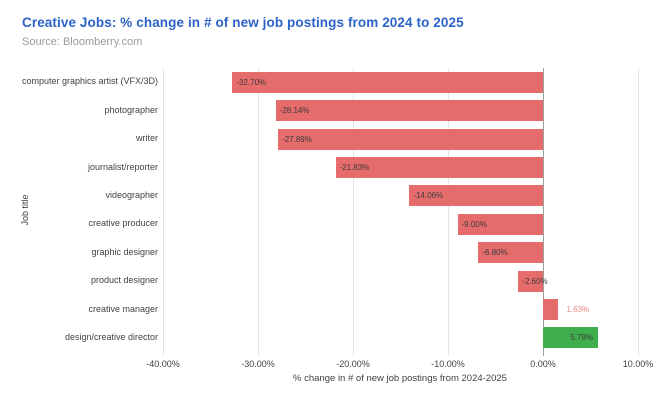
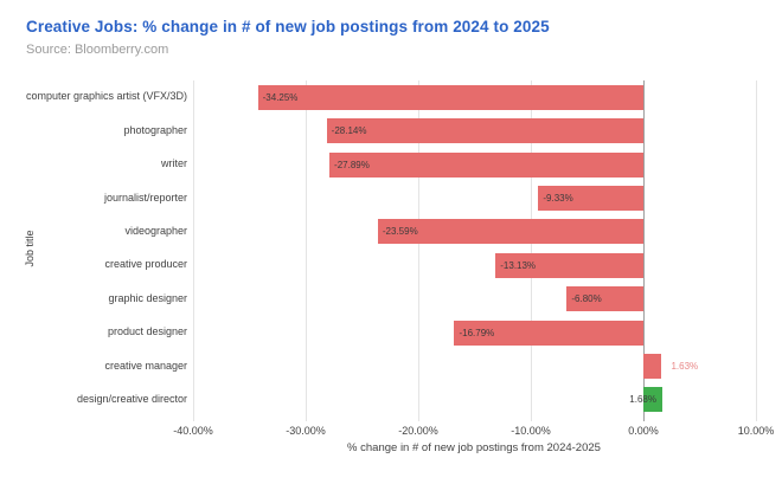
computer graphics artist (VFX/3D): -32.70% -> -34.25%
journalist/reporter: -21.83% -> -9.33%
videographer: -14.06% -> -23.59%
creative producer: -9.00% -> -13.13%
product designer: -2.60% -> -16.79%
design/creative director: 5.79% -> 1.68%
